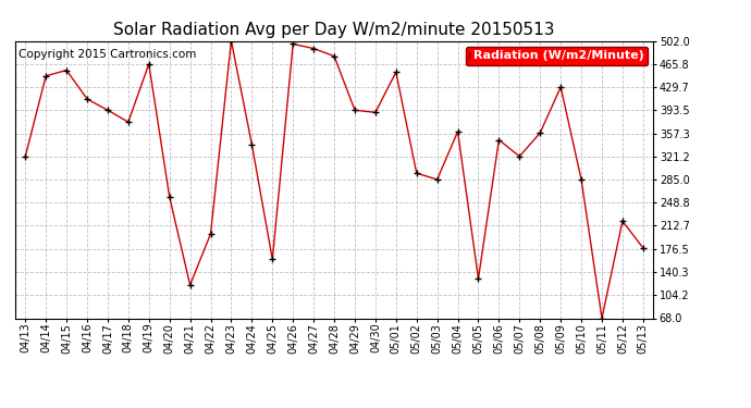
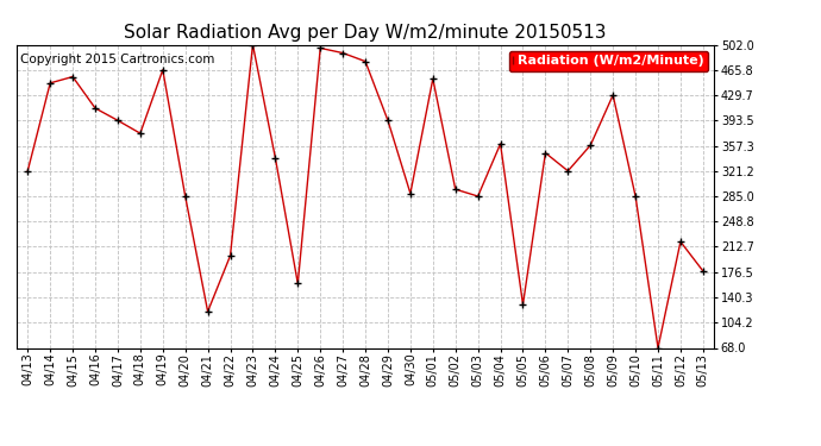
04/20: 258 -> 285
04/30: 390 -> 289
